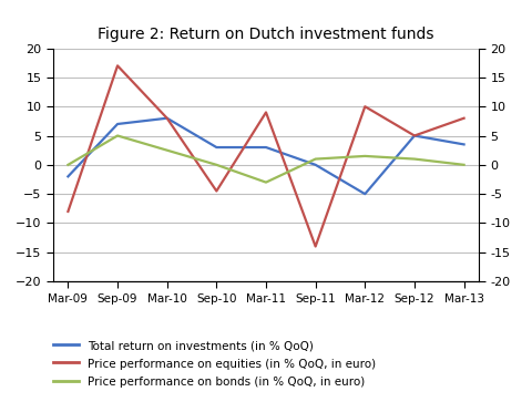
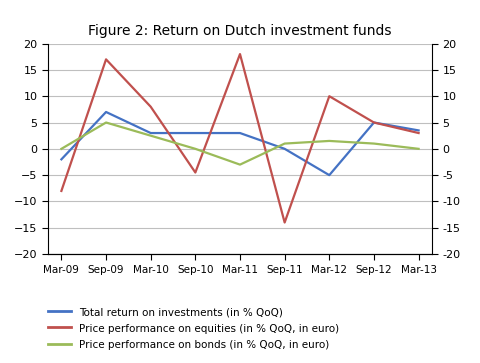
Total return on investments (in % QoQ)/Mar-10: 8.0 -> 3.0
Price performance on equities (in % QoQ, in euro)/Mar-11: 9.0 -> 18.0
Price performance on equities (in % QoQ, in euro)/Mar-13: 8.0 -> 3.0
